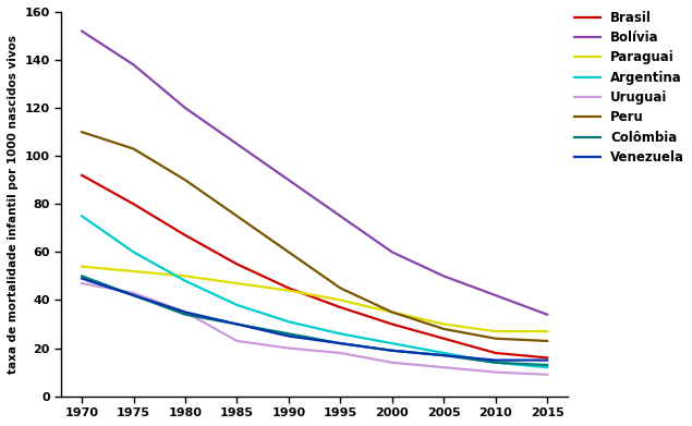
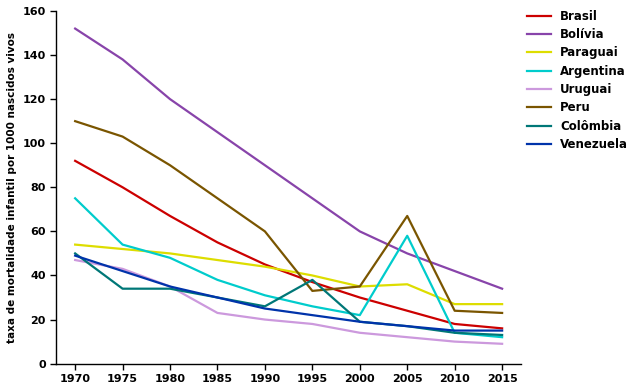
Argentina/1975: 60 -> 54
Colômbia/1975: 42 -> 34
Peru/1995: 45 -> 33
Colômbia/1995: 22 -> 38
Paraguai/2005: 30 -> 36
Argentina/2005: 18 -> 58
Peru/2005: 28 -> 67
